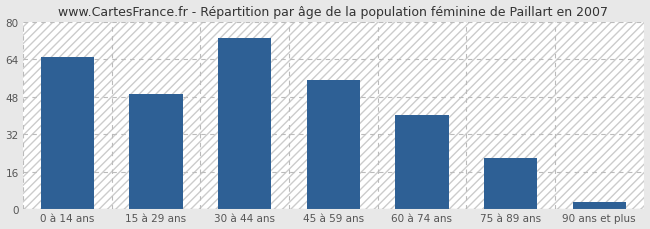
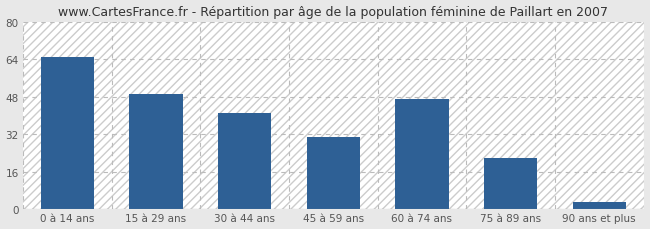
30 à 44 ans: 73 -> 41
45 à 59 ans: 55 -> 31
60 à 74 ans: 40 -> 47
